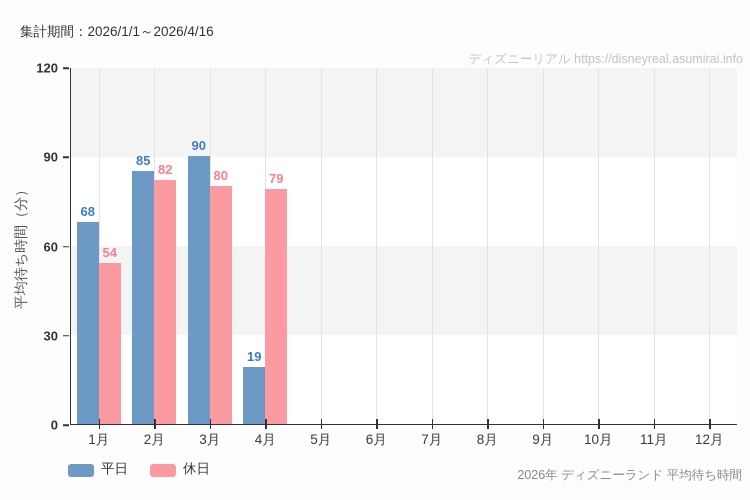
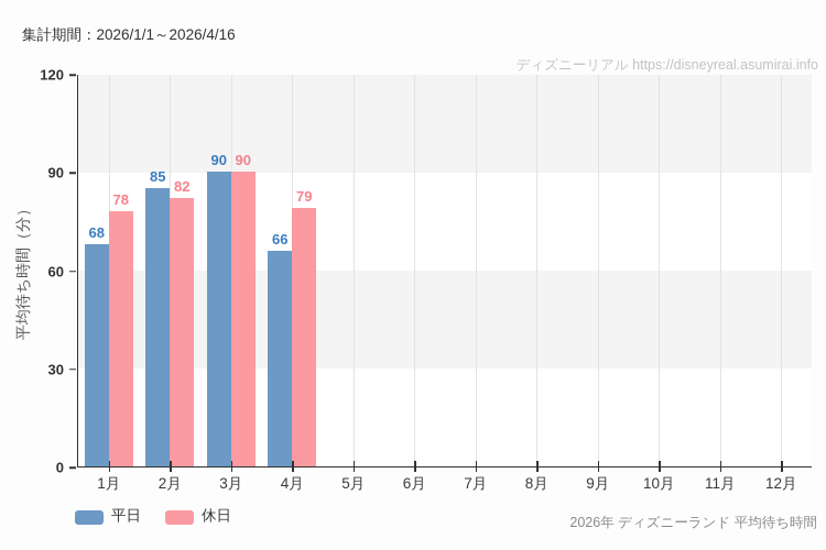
休日/1月: 54 -> 78
休日/3月: 80 -> 90
平日/4月: 19 -> 66
